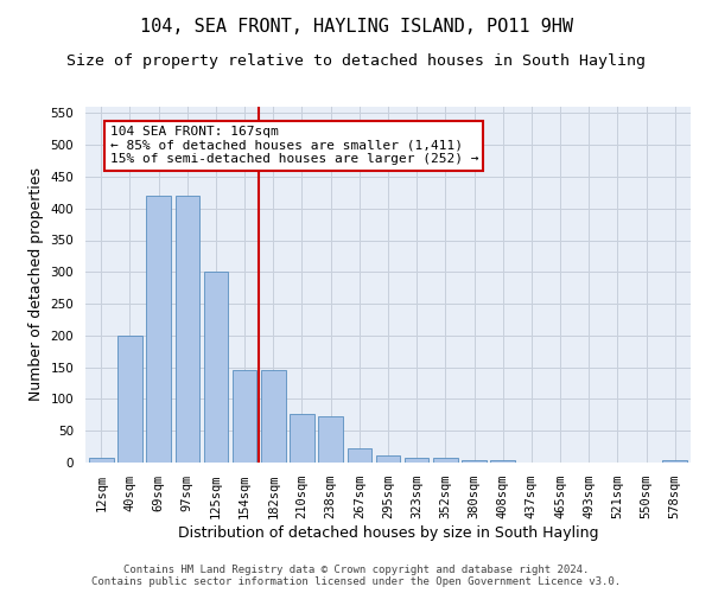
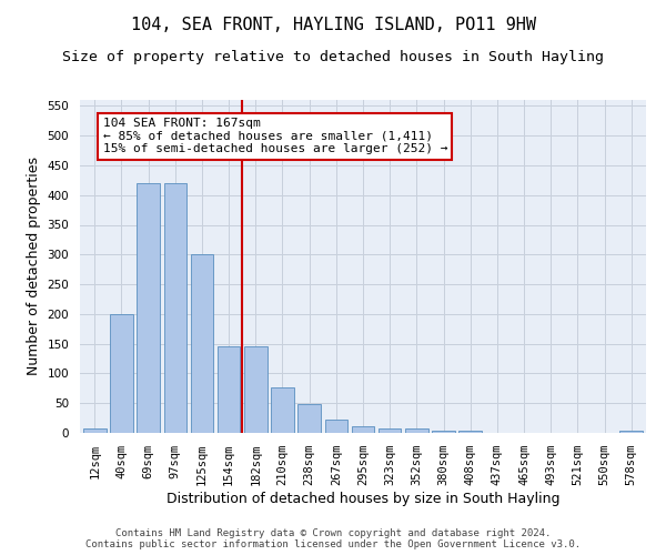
238sqm: 72 -> 48
